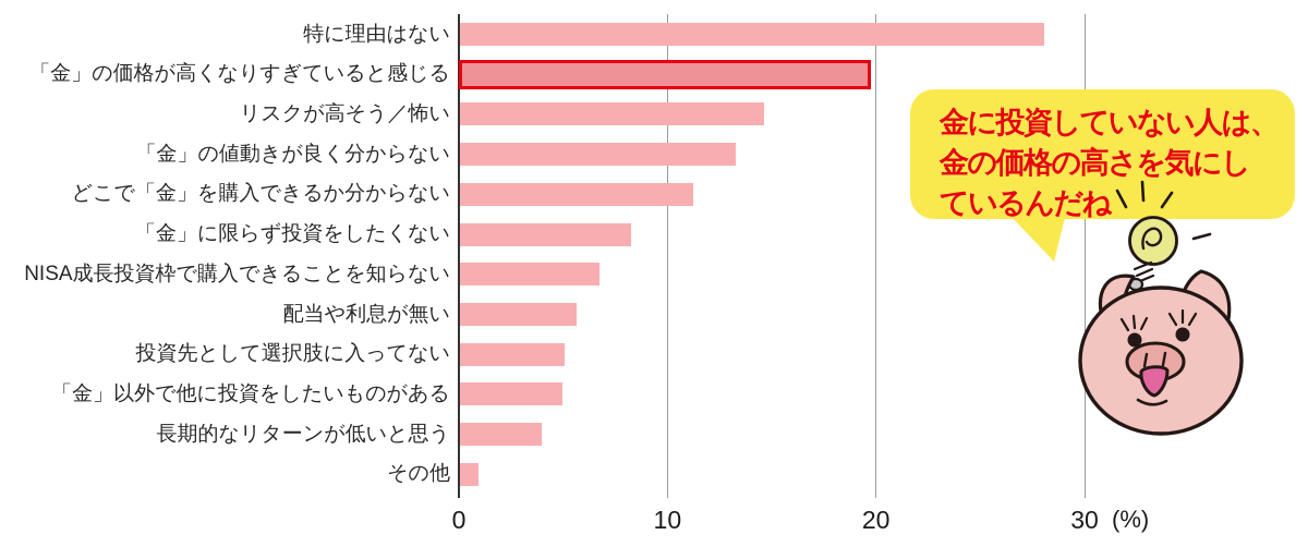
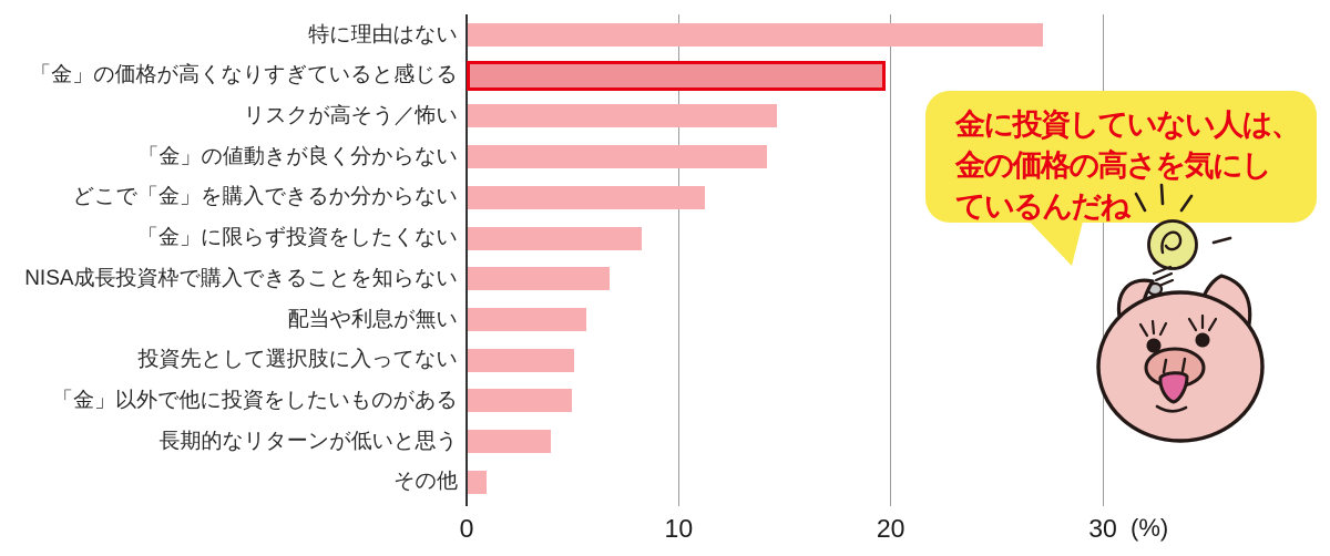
特に理由はない: 28.0 -> 27.1
「金」の値動きが良く分からない: 13.2 -> 14.1
